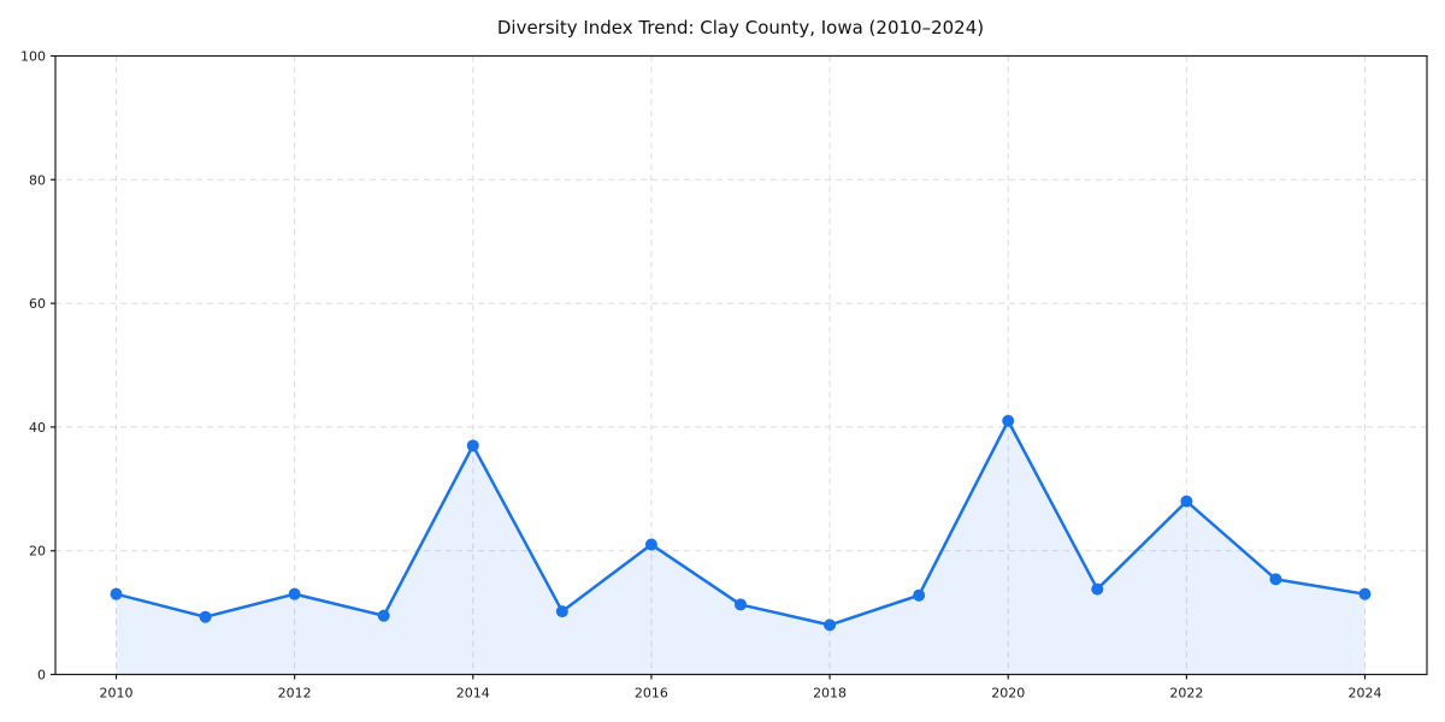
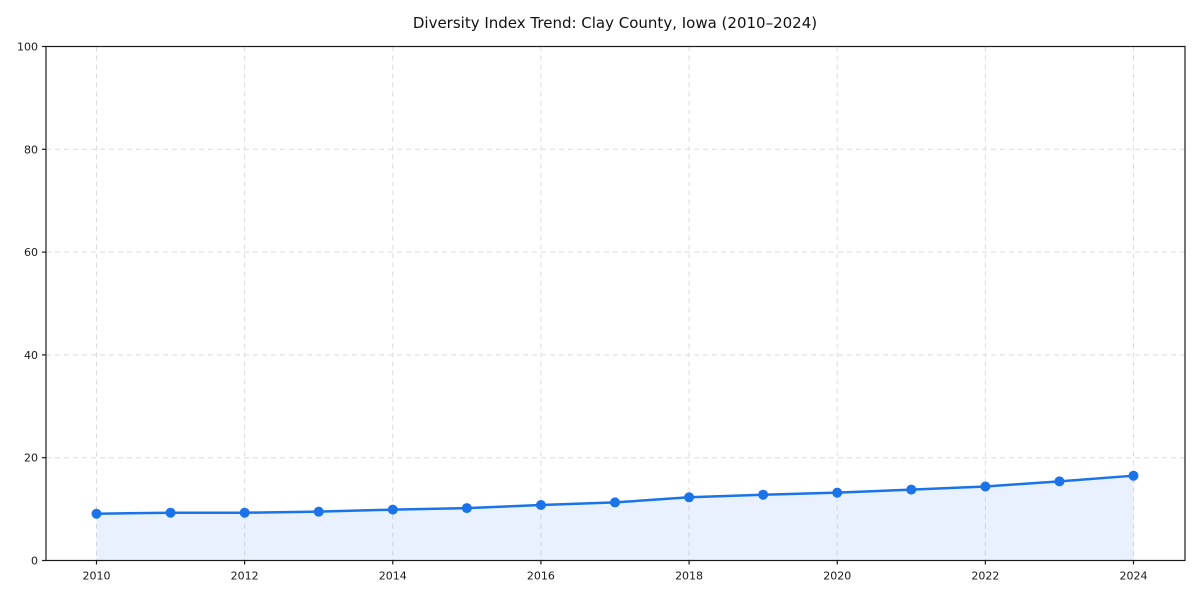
2010: 13 -> 9
2012: 13 -> 9
2014: 37 -> 10
2016: 21 -> 11
2018: 8 -> 12
2020: 41 -> 13
2022: 28 -> 14
2024: 13 -> 16
